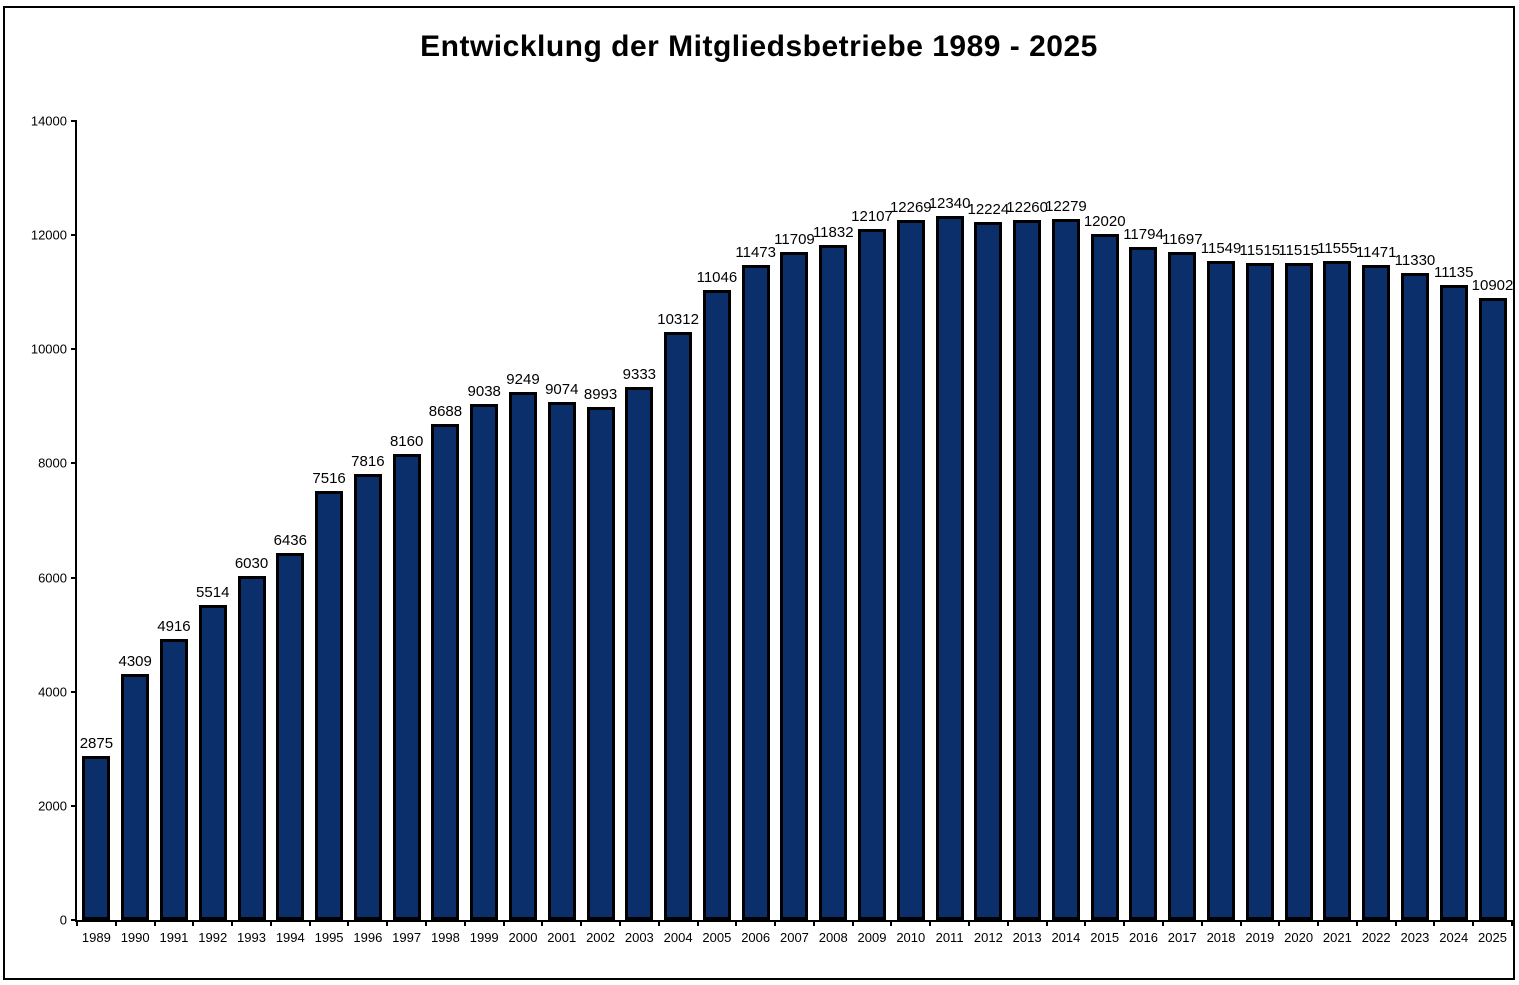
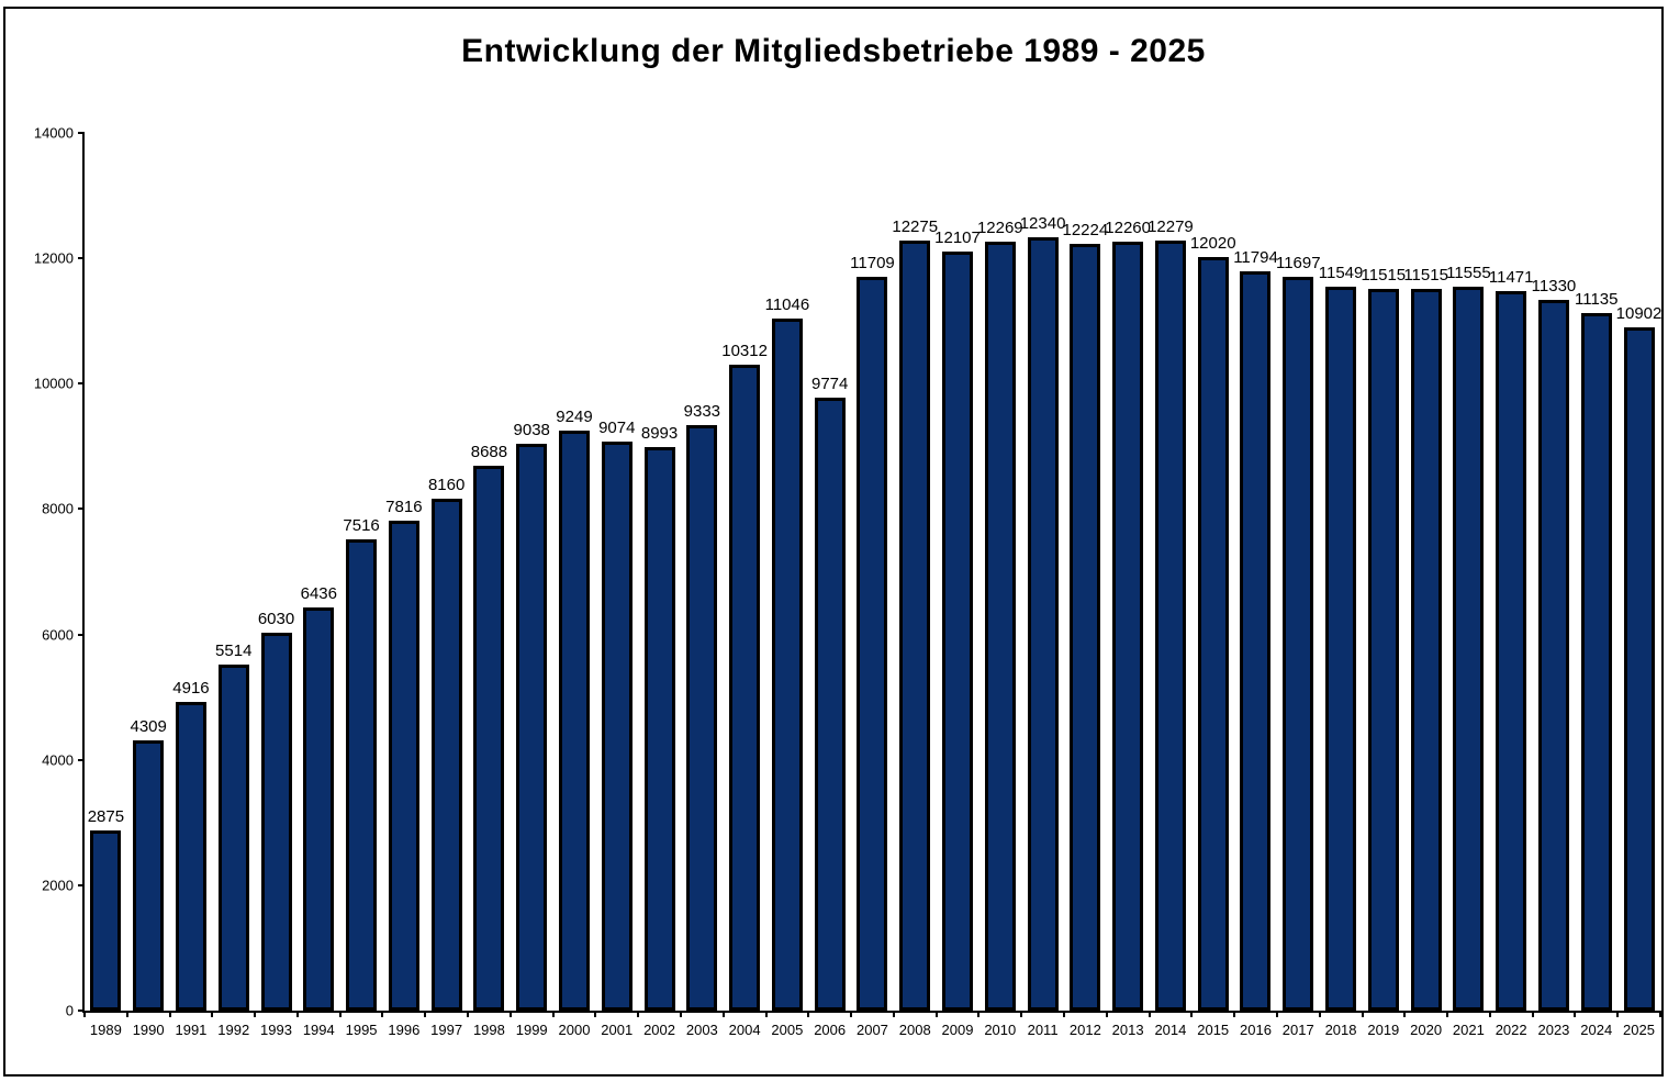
2006: 11473 -> 9774
2008: 11832 -> 12275
